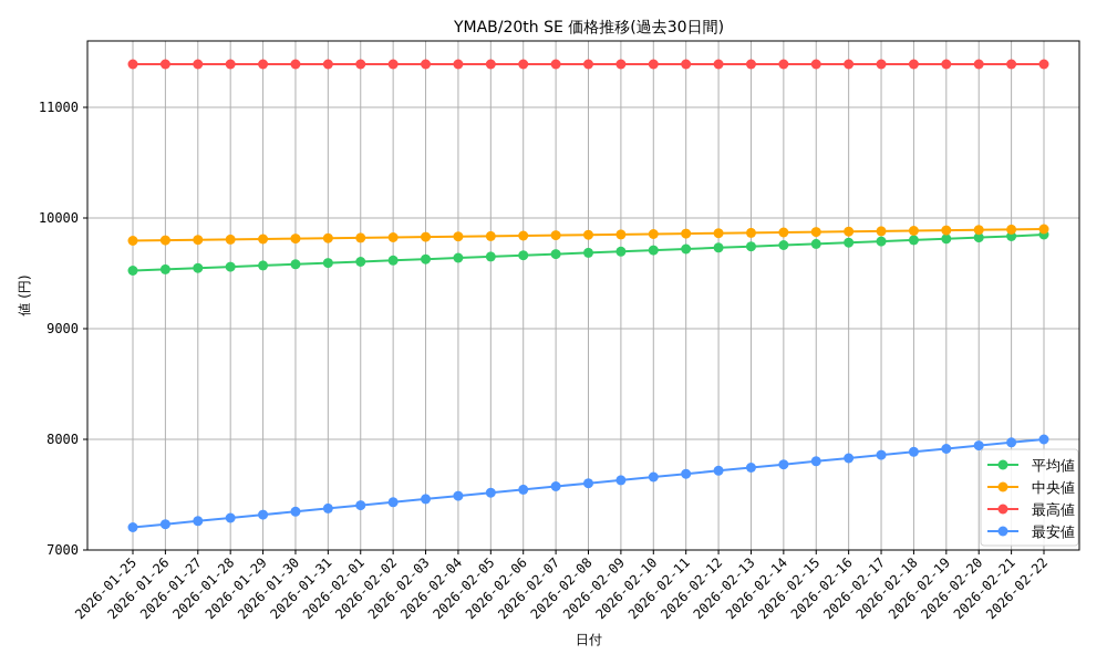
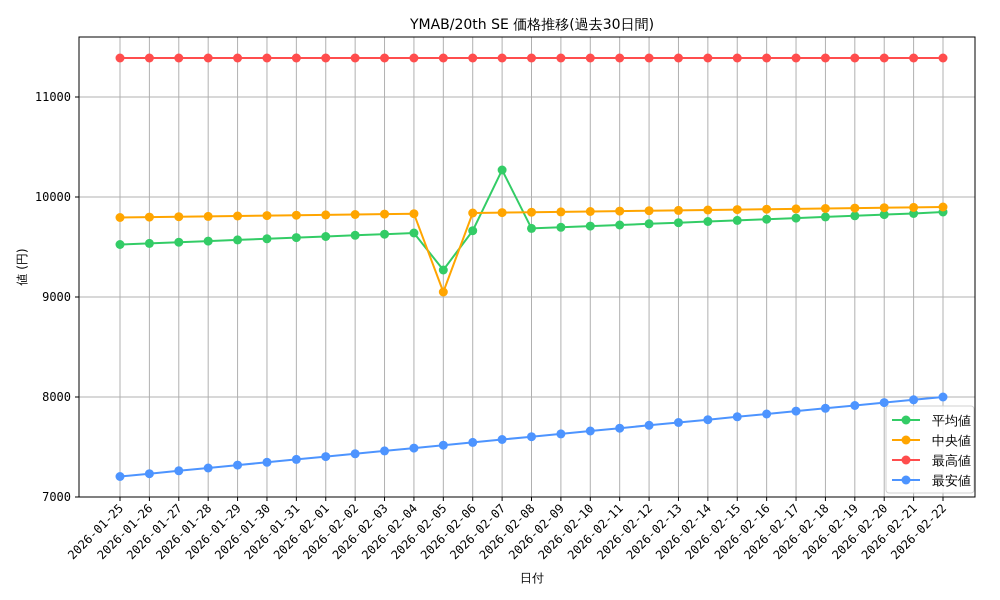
平均値/2026-02-05: 9650 -> 9270
中央値/2026-02-05: 9840 -> 9050
平均値/2026-02-07: 9670 -> 10270
